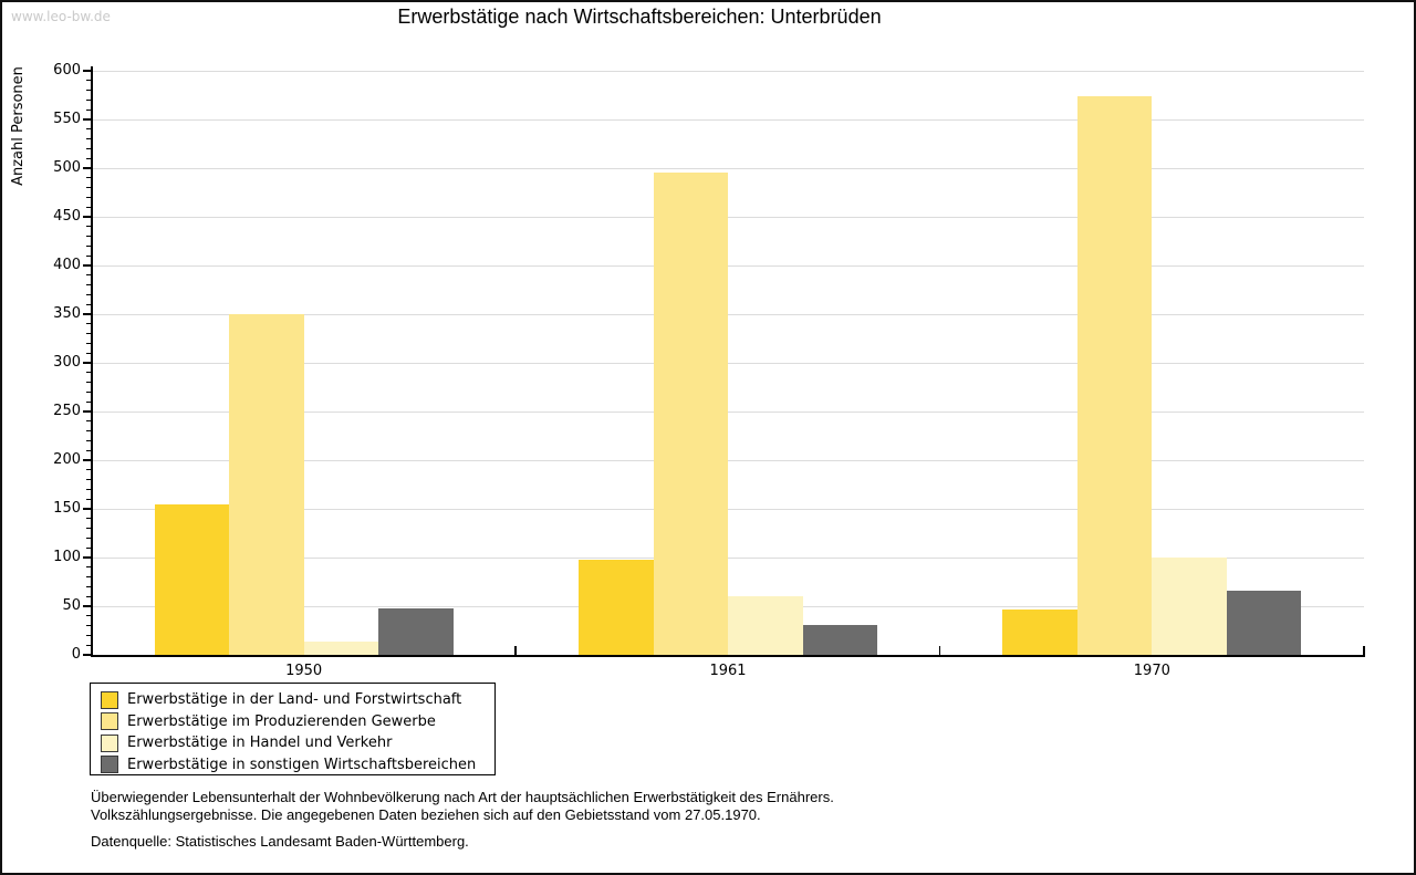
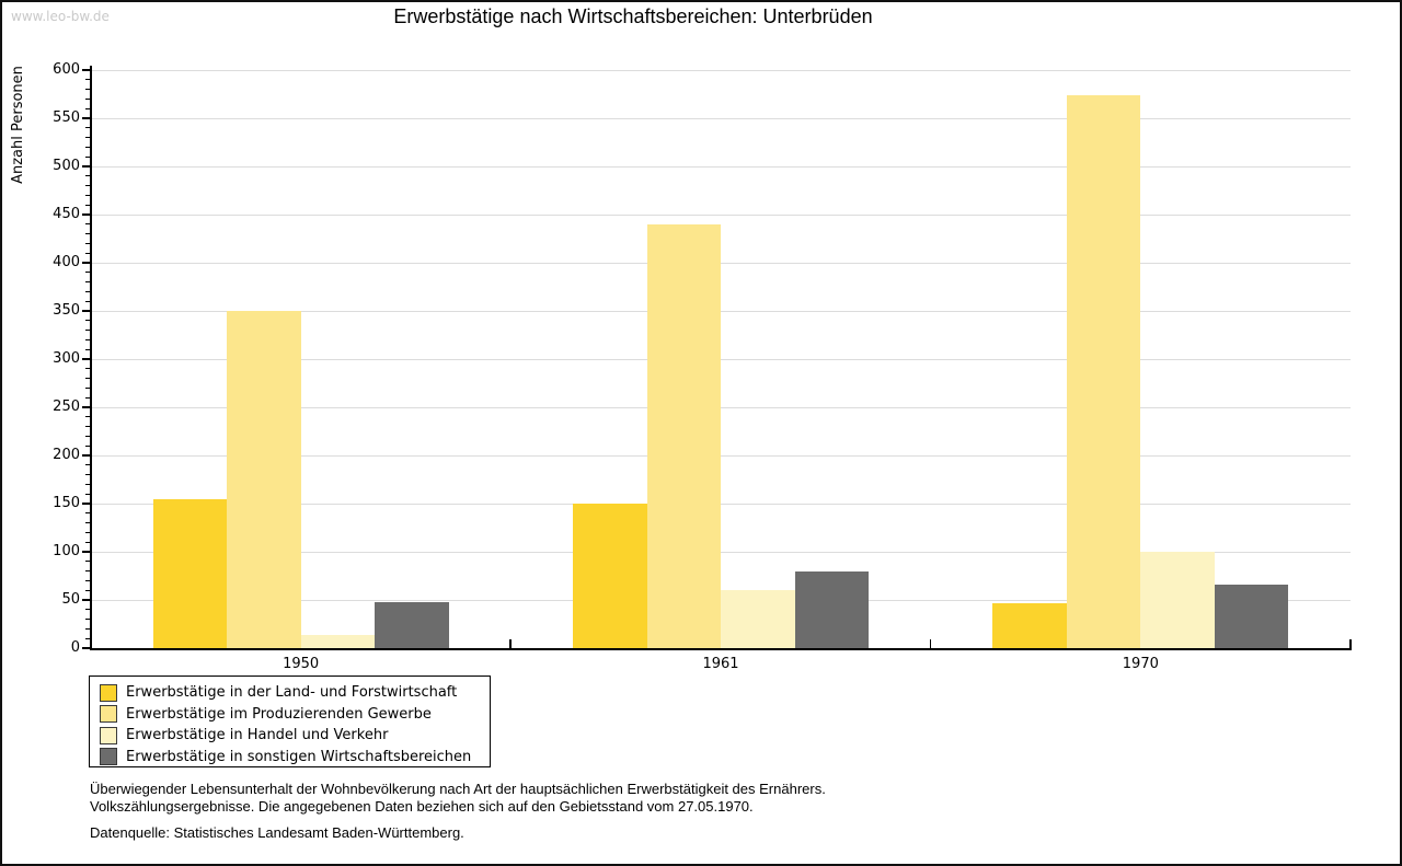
Erwerbstätige in der Land- und Forstwirtschaft/1961: 100 -> 150
Erwerbstätige im Produzierenden Gewerbe/1961: 500 -> 440
Erwerbstätige in sonstigen Wirtschaftsbereichen/1961: 30 -> 80
